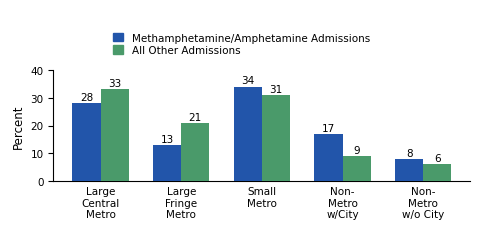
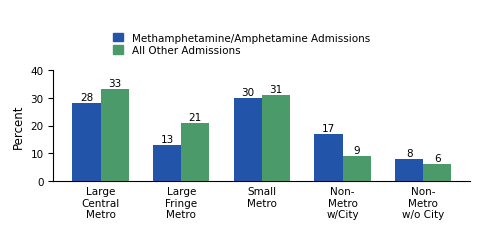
Methamphetamine/Amphetamine Admissions/Small Metro: 34 -> 30
